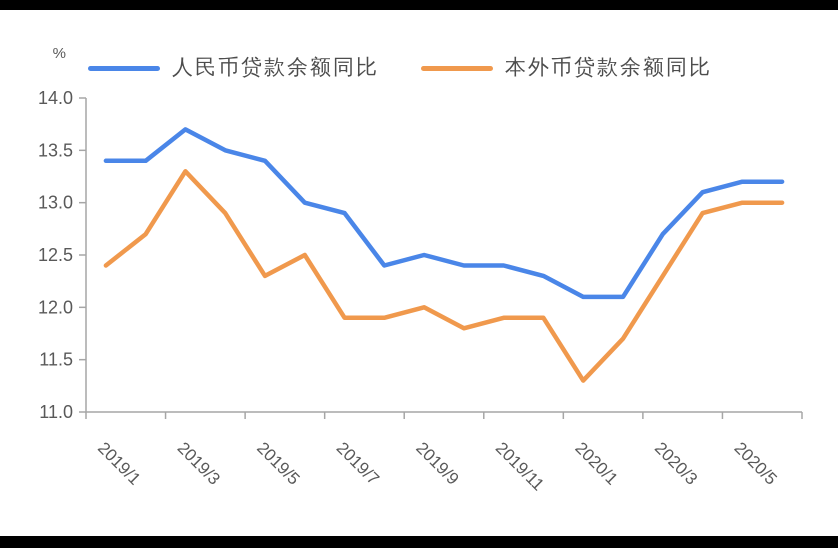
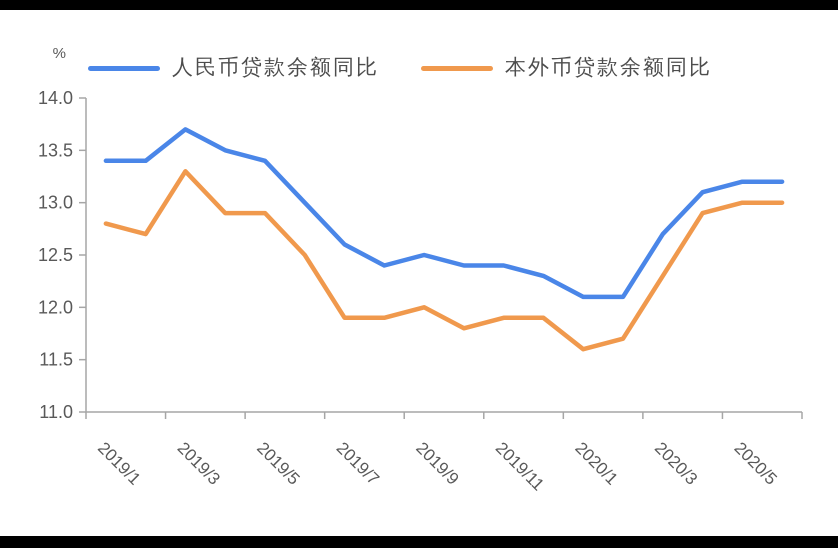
本外币贷款余额同比/2019/1: 12.4 -> 12.8
本外币贷款余额同比/2019/5: 12.3 -> 12.9
人民币贷款余额同比/2019/7: 12.9 -> 12.6
本外币贷款余额同比/2020/1: 11.3 -> 11.6
